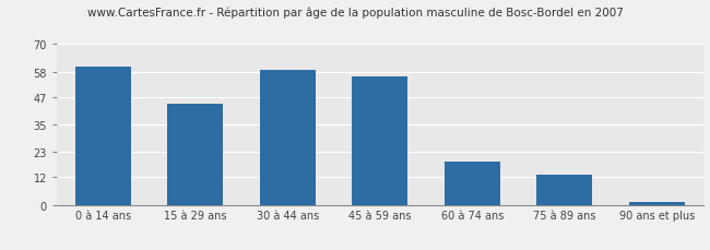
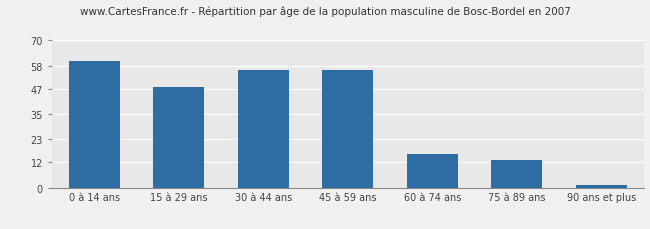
15 à 29 ans: 44 -> 48
30 à 44 ans: 59 -> 56
60 à 74 ans: 19 -> 16
